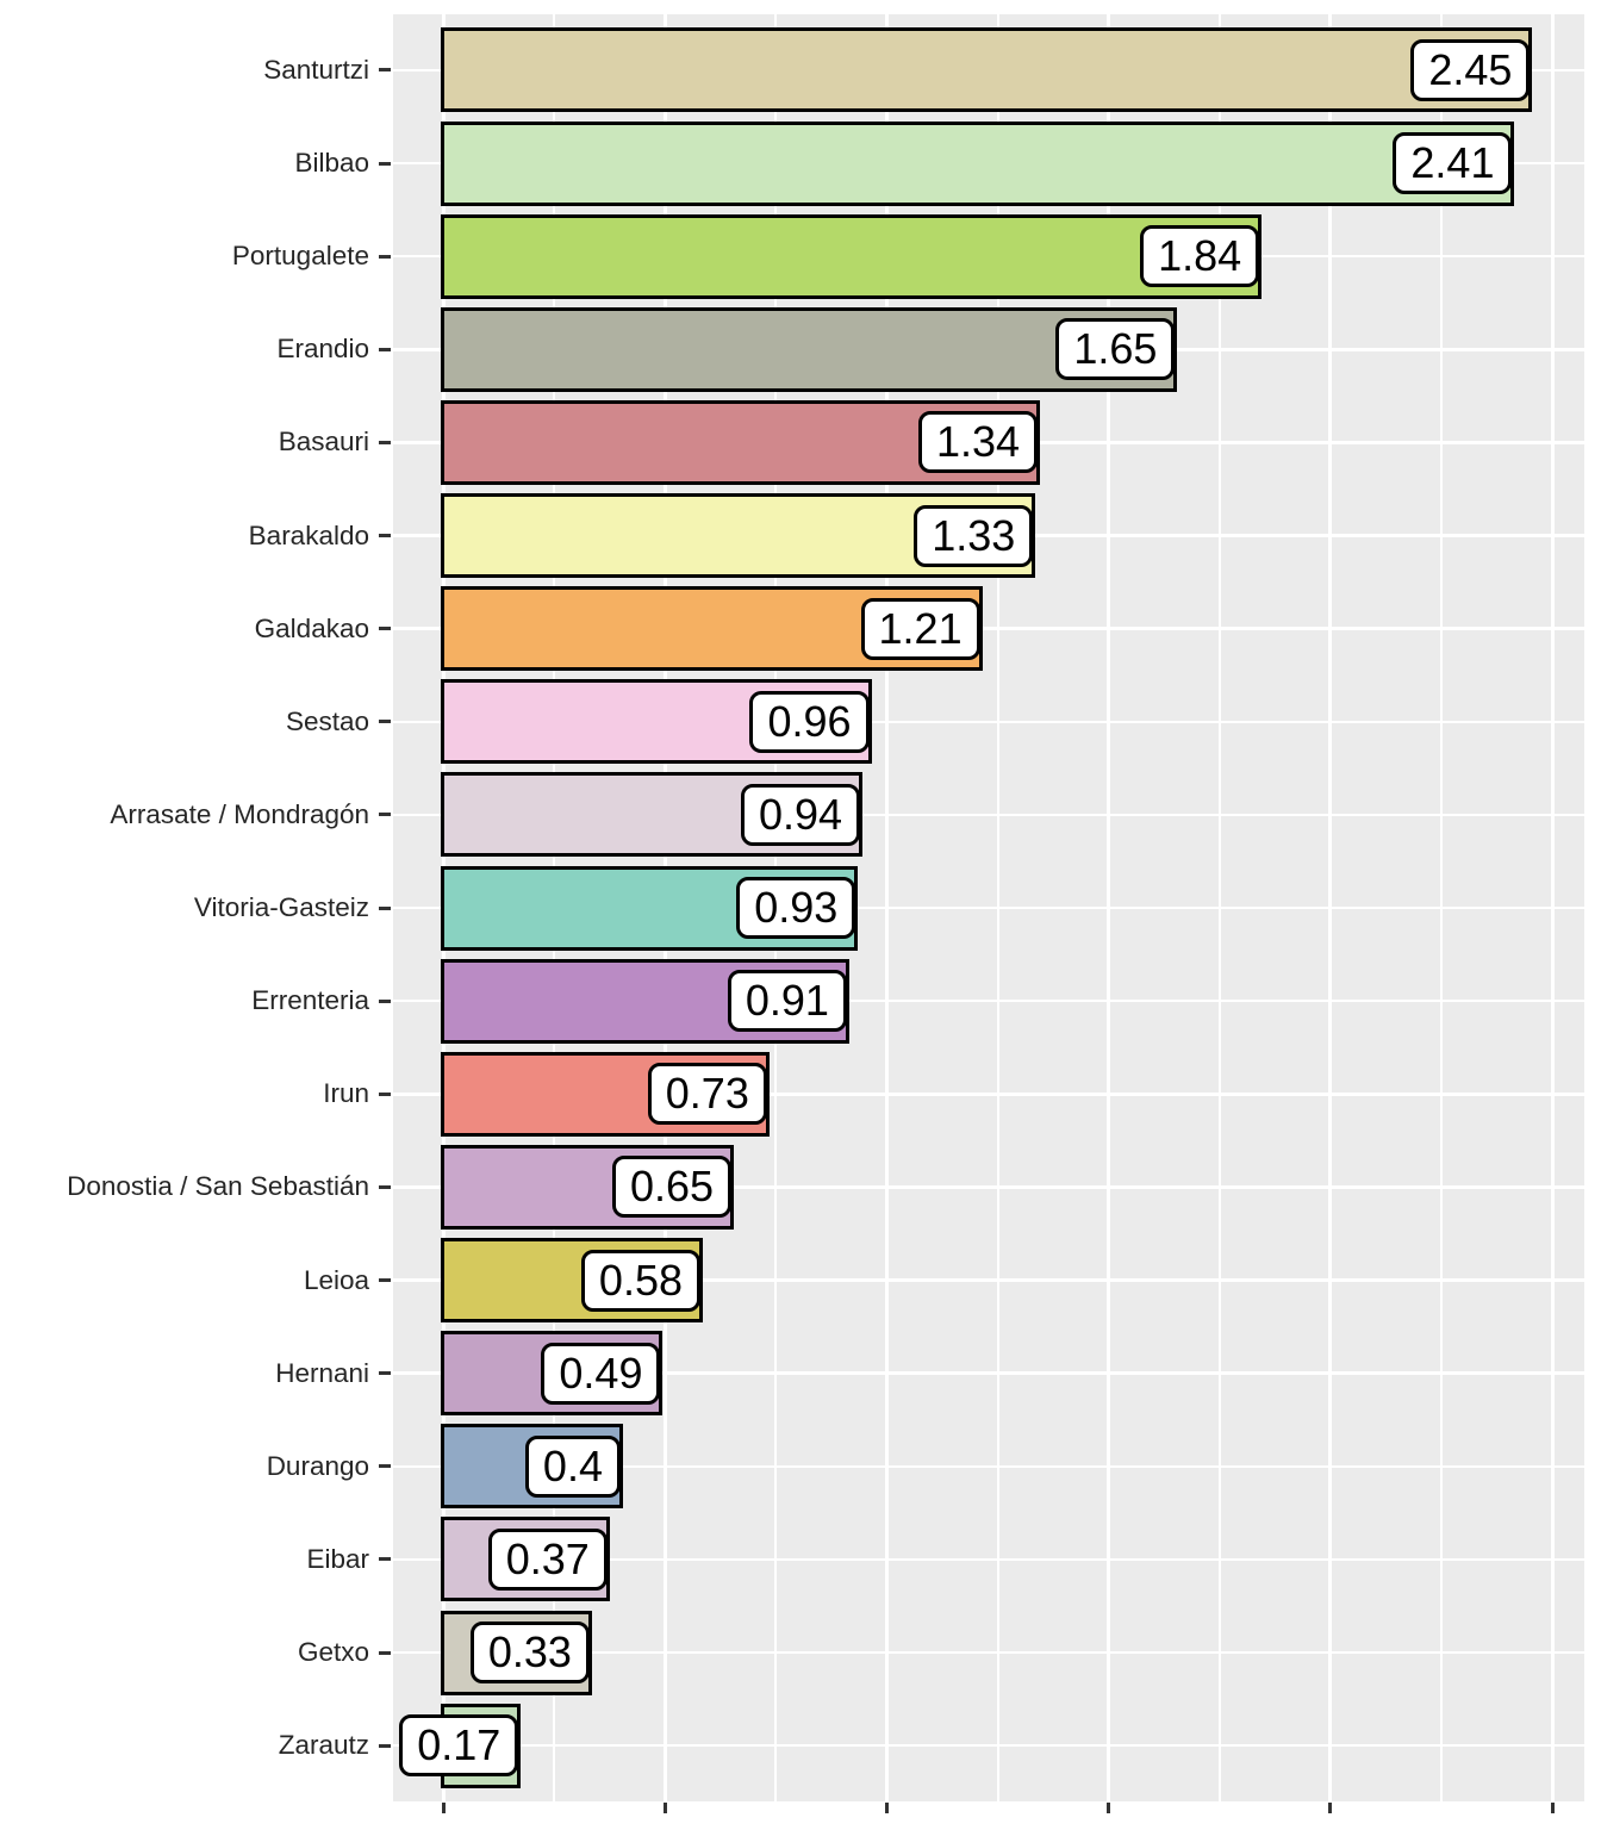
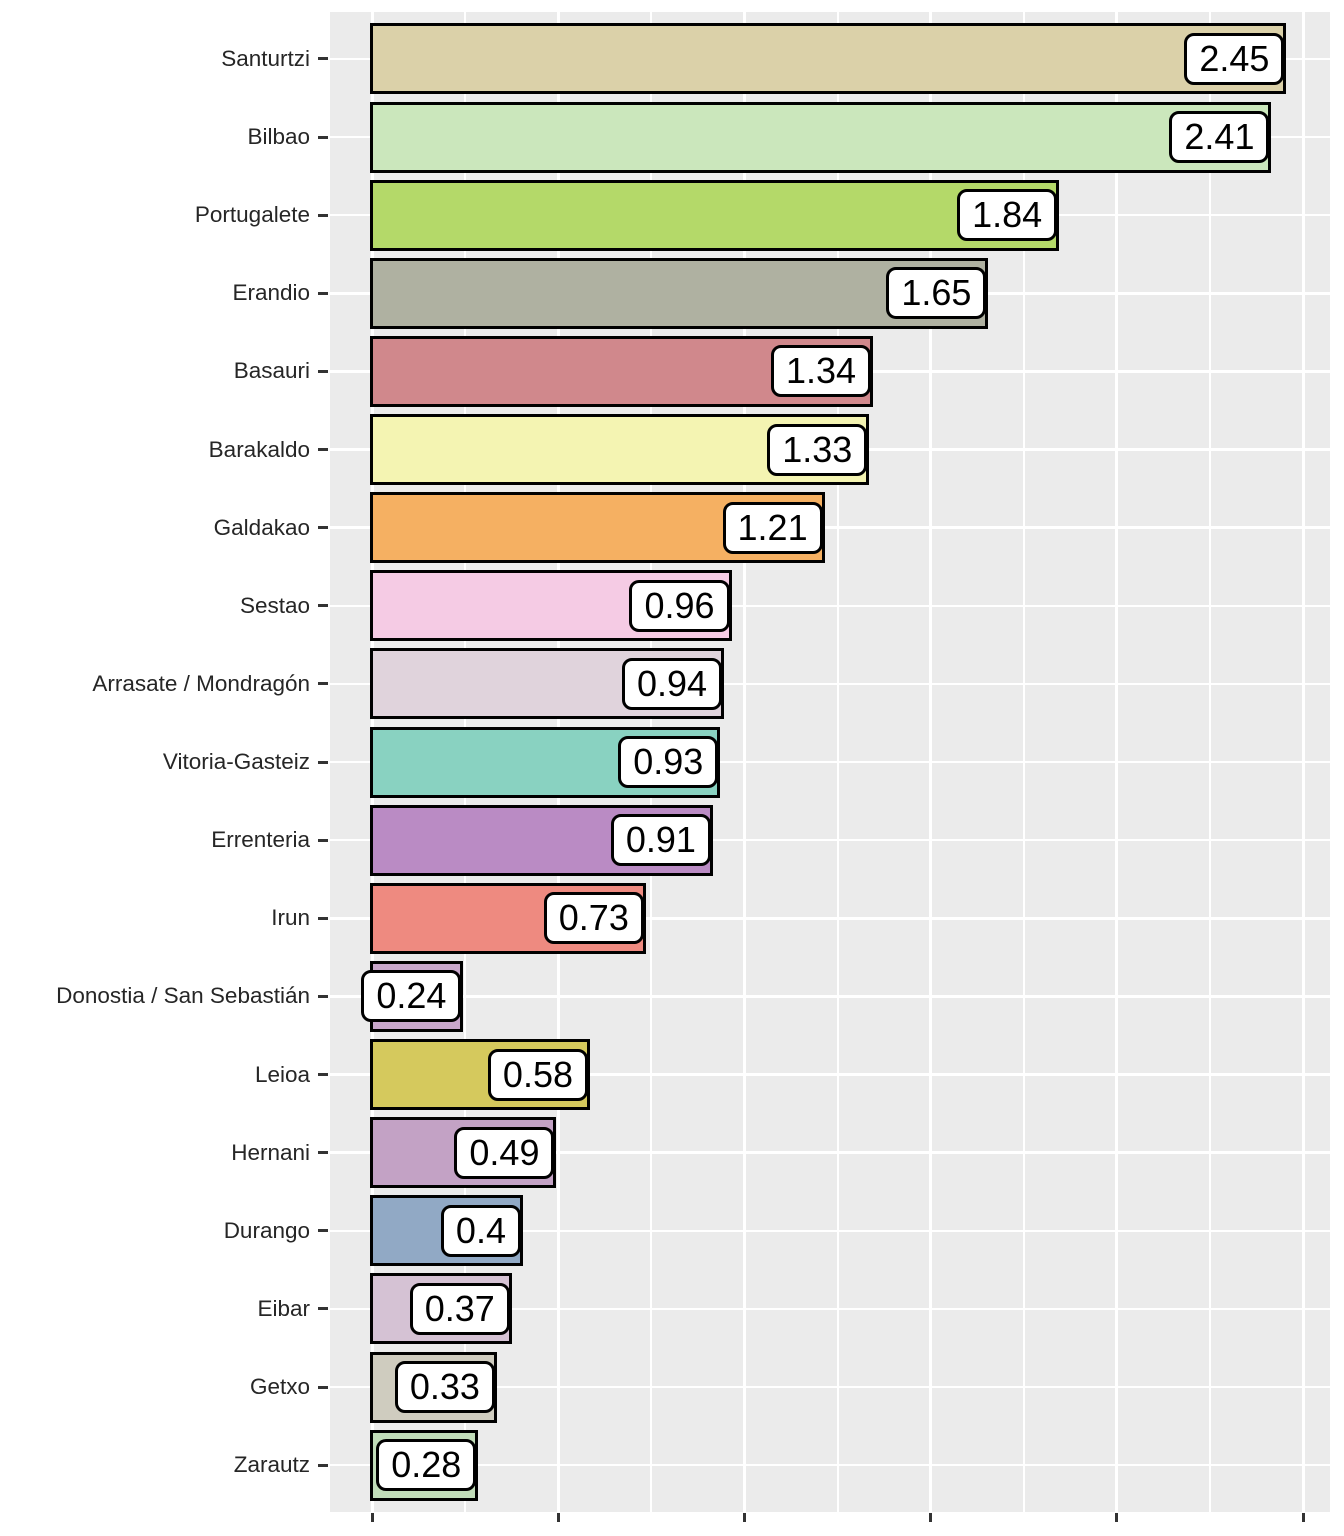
Donostia / San Sebastián: 0.65 -> 0.24
Zarautz: 0.17 -> 0.28
